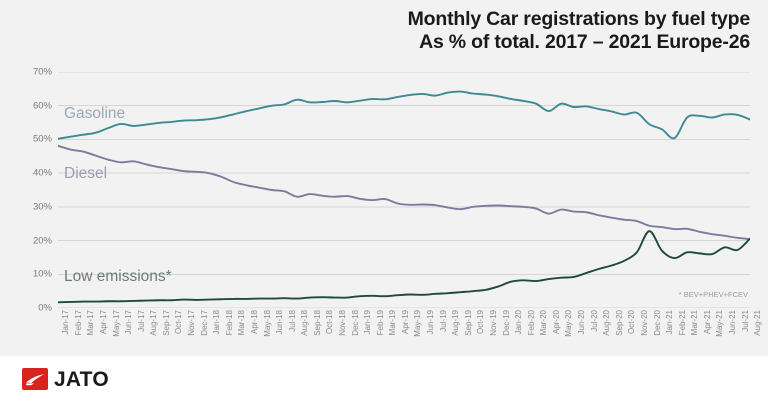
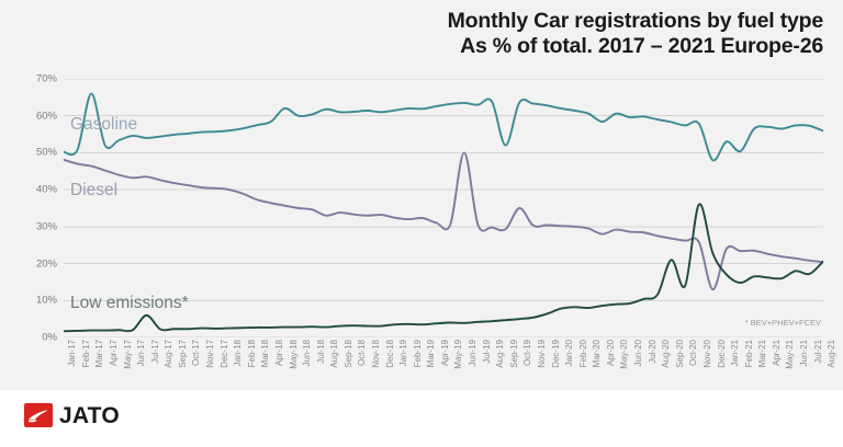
Gasoline/Mar-17: 51% -> 66%
Low emissions*/Jul-17: 2% -> 6%
Gasoline/May-18: 59% -> 62%
Diesel/Jun-19: 31% -> 50%
Gasoline/Sep-19: 64% -> 52%
Diesel/Oct-19: 30% -> 35%
Low emissions*/Sep-20: 13% -> 21%
Low emissions*/Nov-20: 16% -> 36%
Gasoline/Dec-20: 54% -> 48%
Diesel/Dec-20: 24% -> 13%
